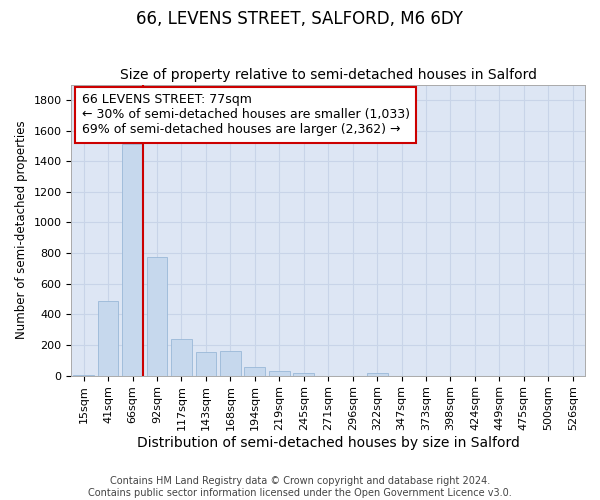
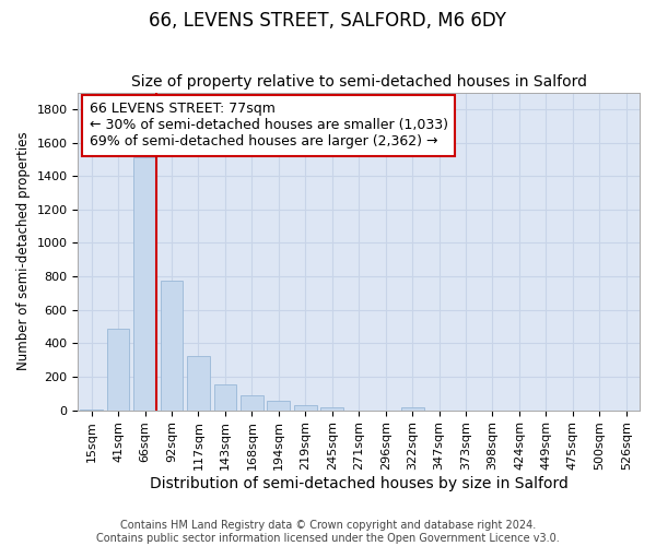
117sqm: 240 -> 320
168sqm: 160 -> 90
